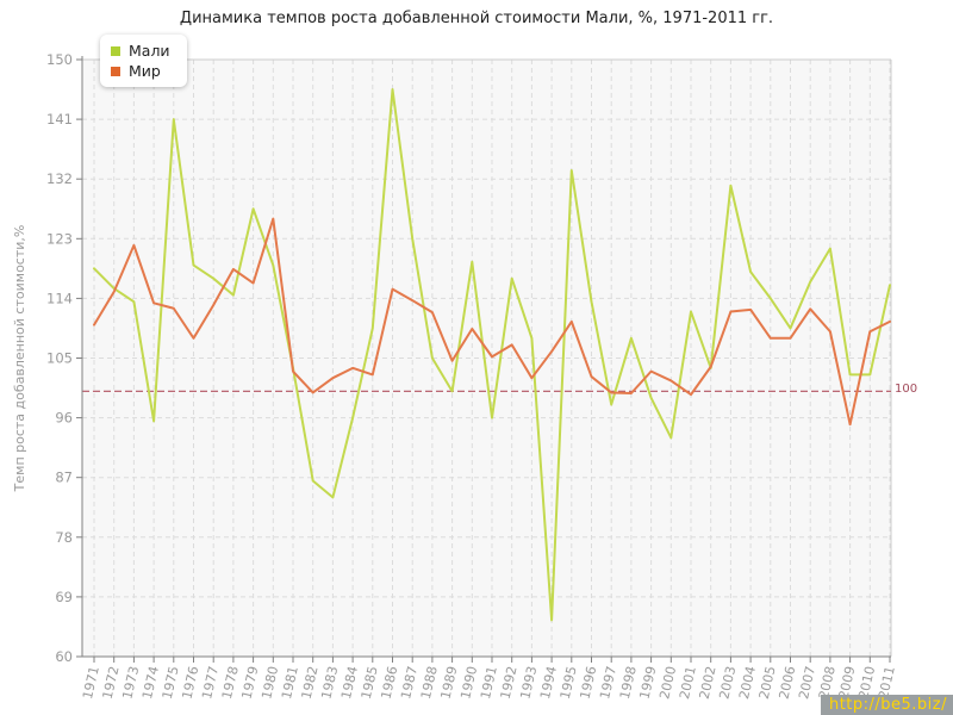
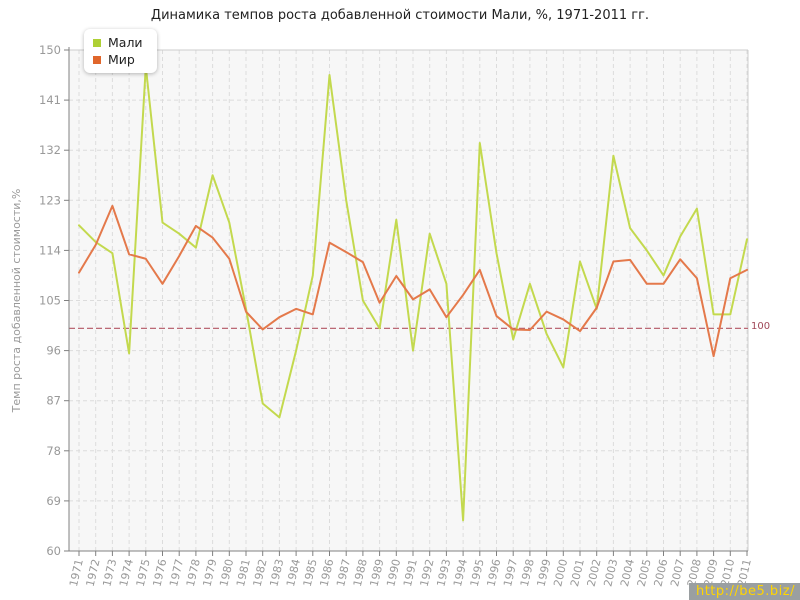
Мали/1975: 141 -> 147
Мир/1980: 126 -> 112
